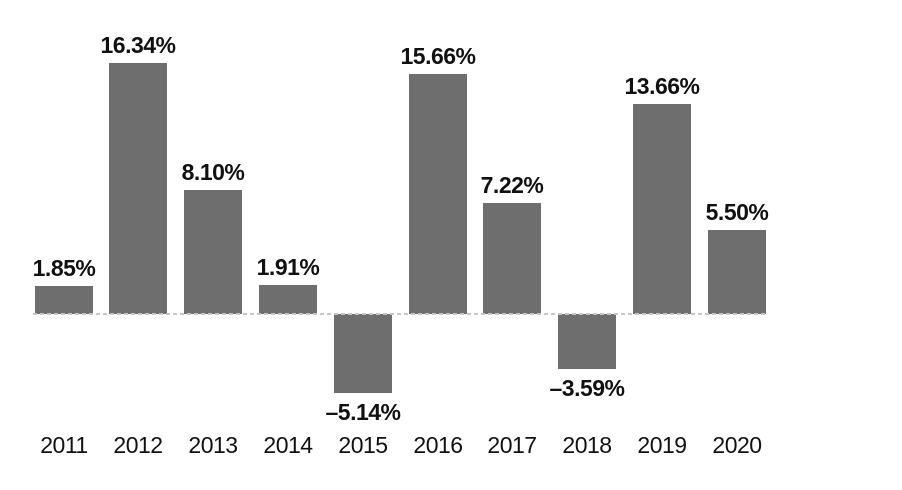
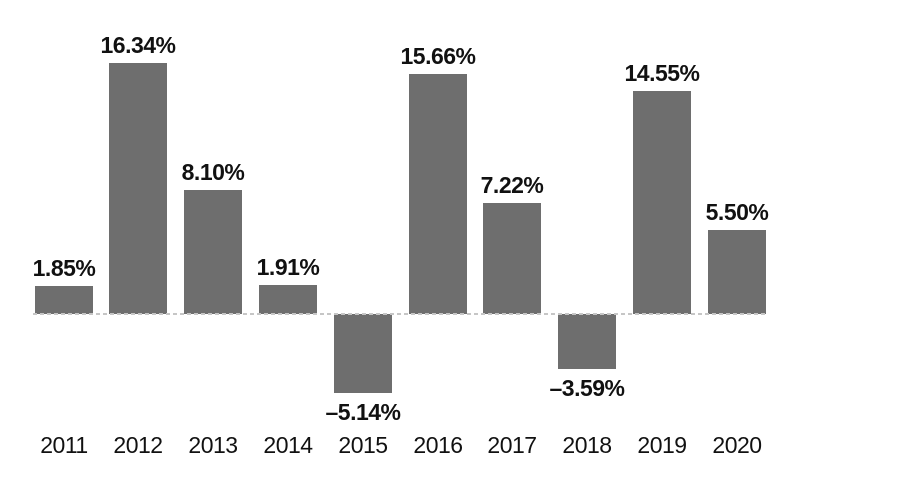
2019: 13.66% -> 14.55%
